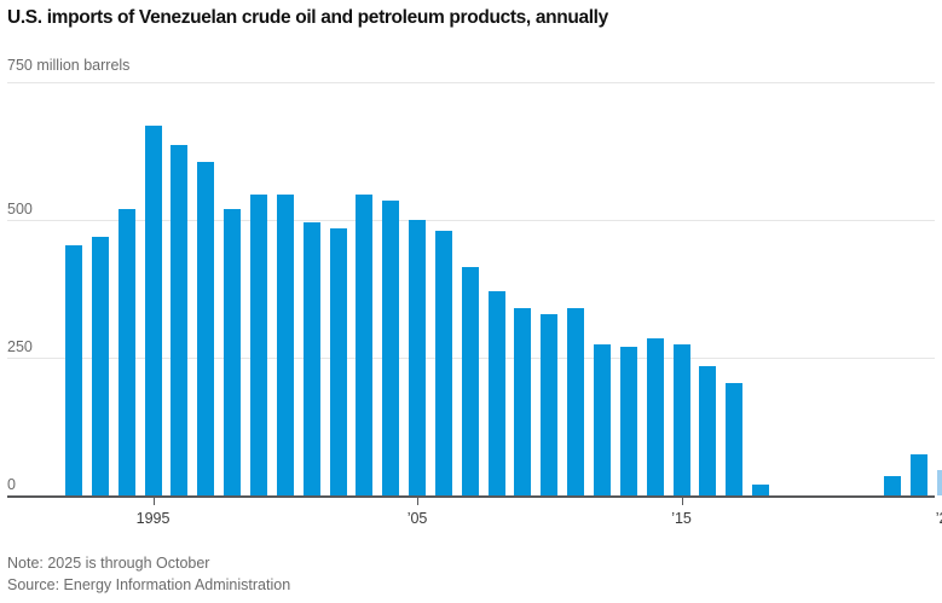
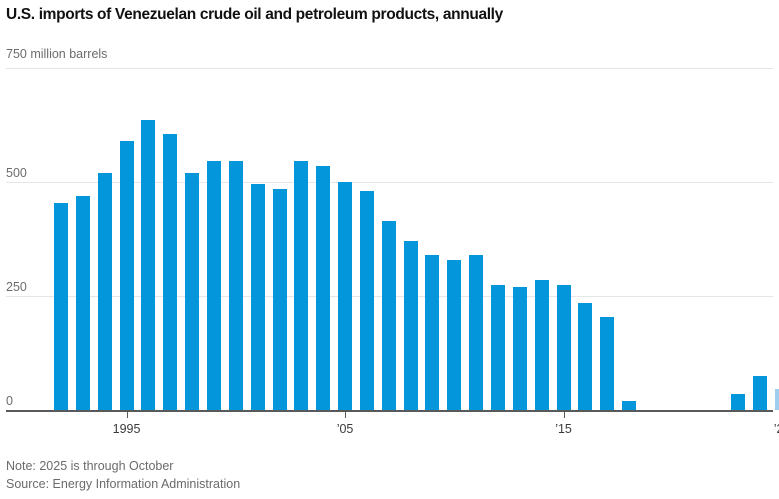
1995: 670 -> 590
